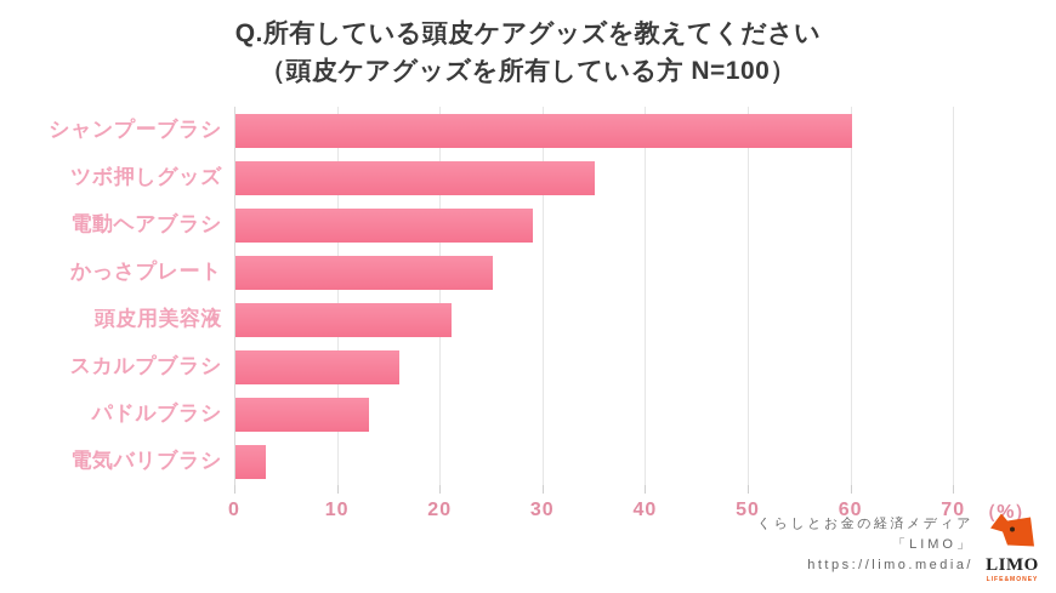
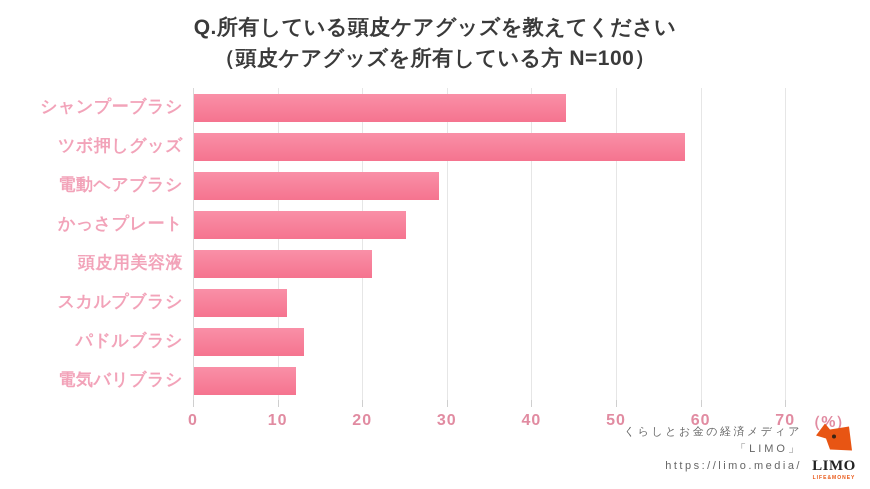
シャンプーブラシ: 60 -> 44
ツボ押しグッズ: 35 -> 58
スカルプブラシ: 16 -> 11
電気バリブラシ: 3 -> 12
